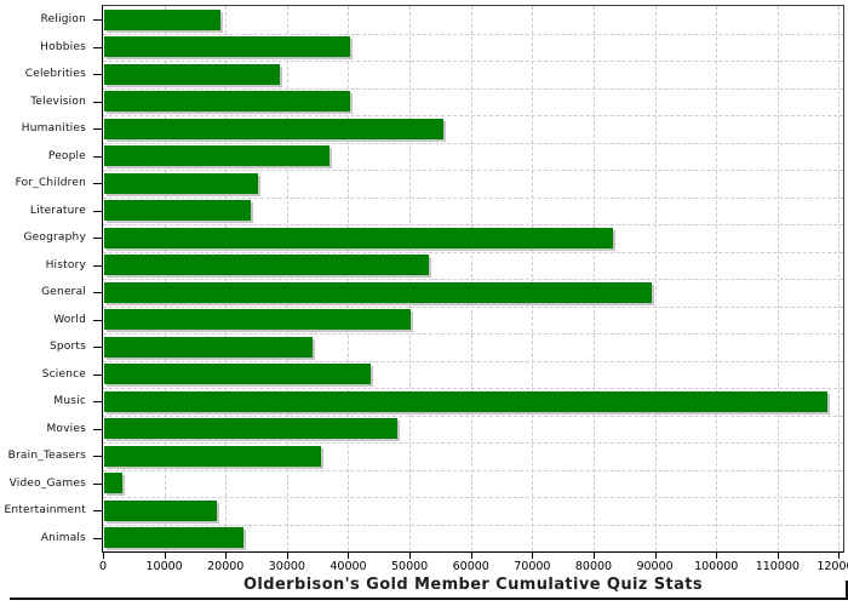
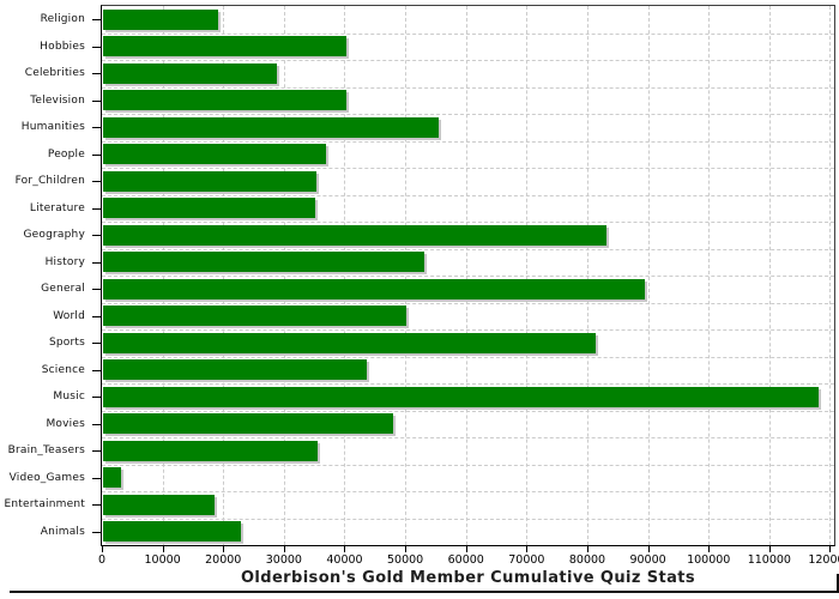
For_Children: 25000 -> 35000
Literature: 24000 -> 35000
Sports: 34000 -> 81000
